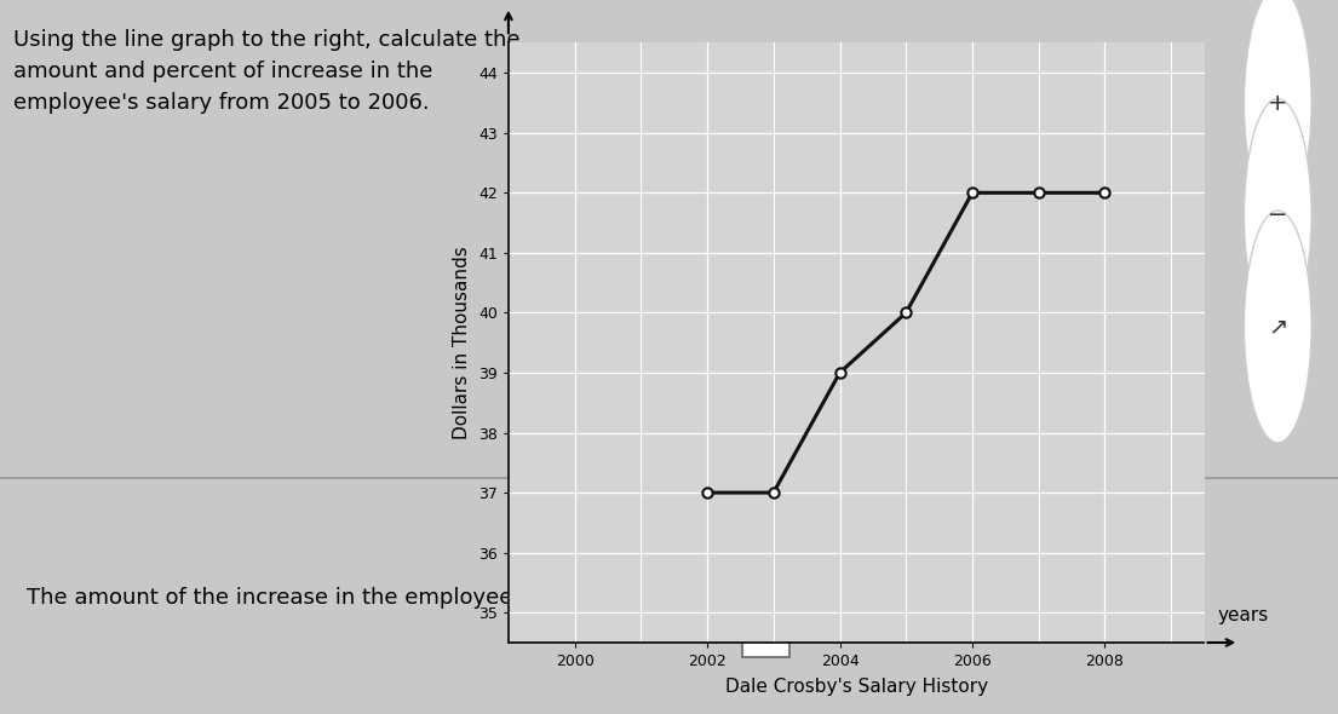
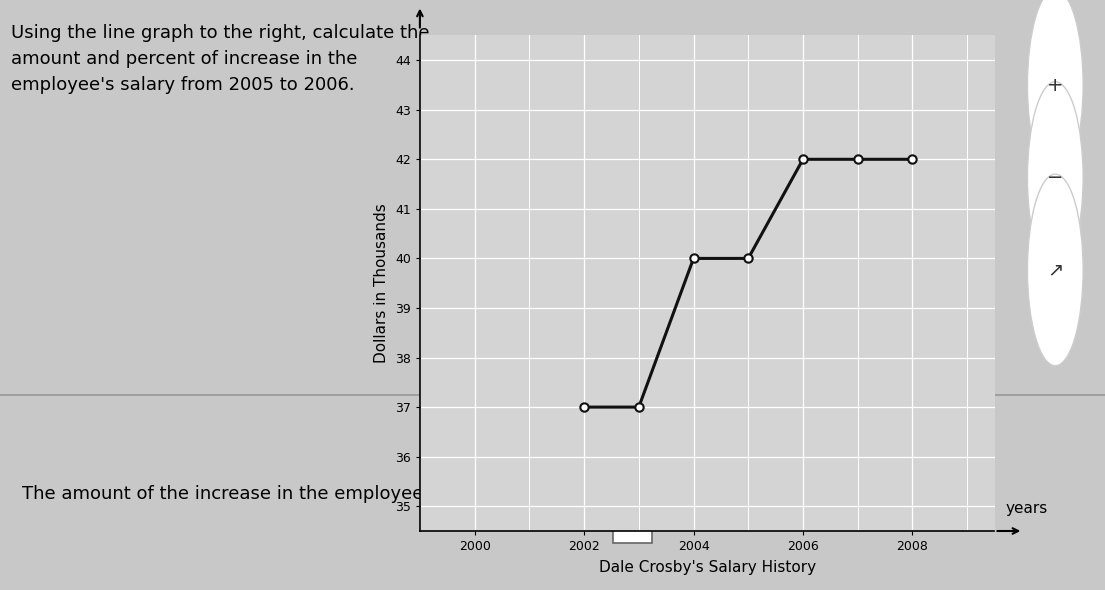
2004: 39 -> 40
